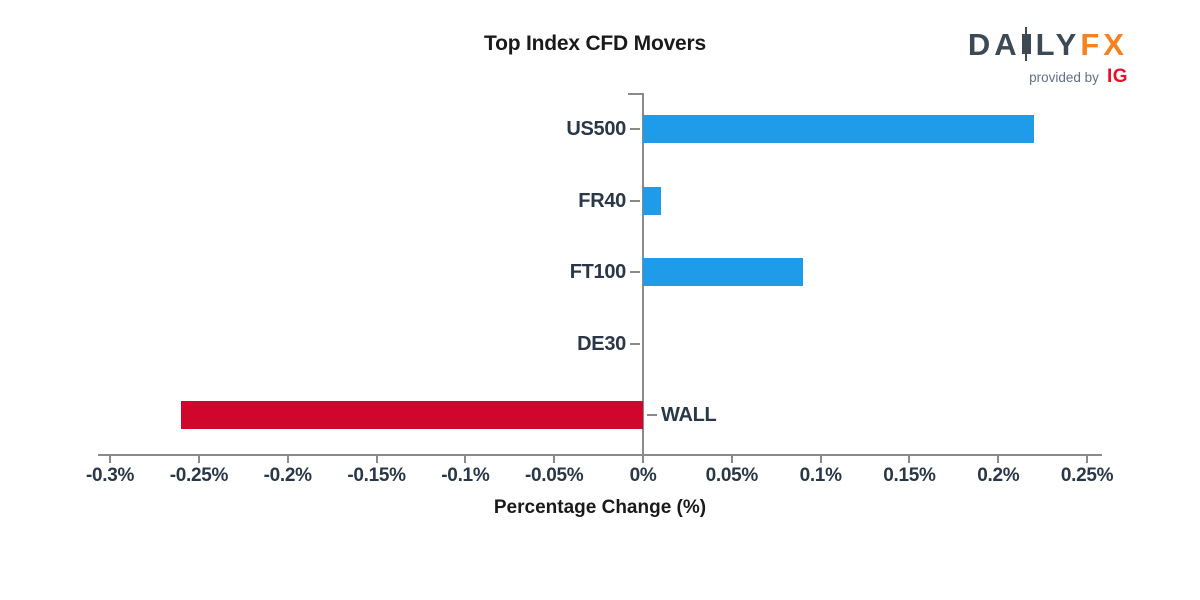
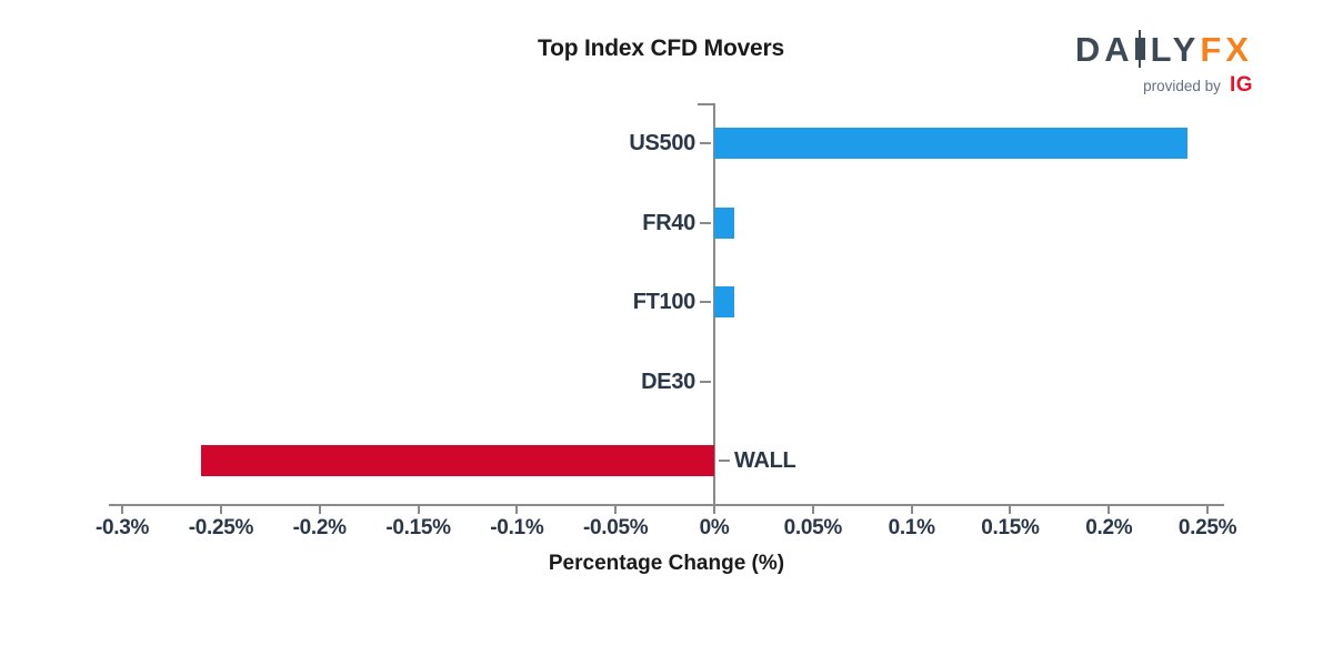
US500: 0.22% -> 0.24%
FT100: 0.09% -> 0.01%
